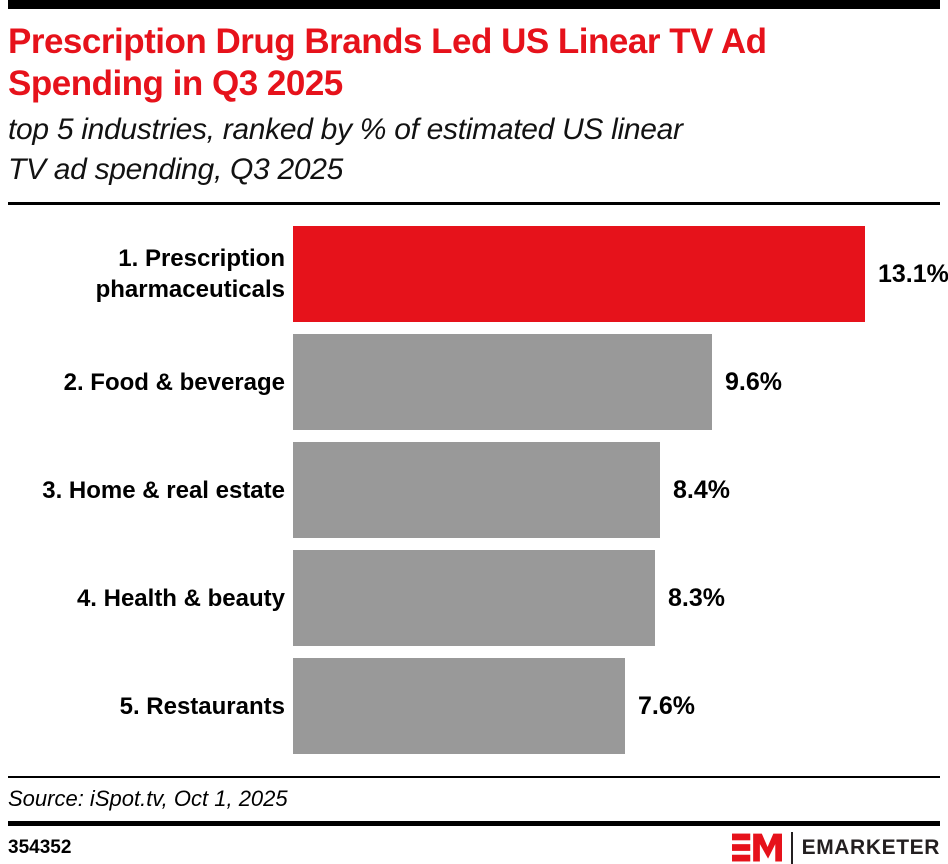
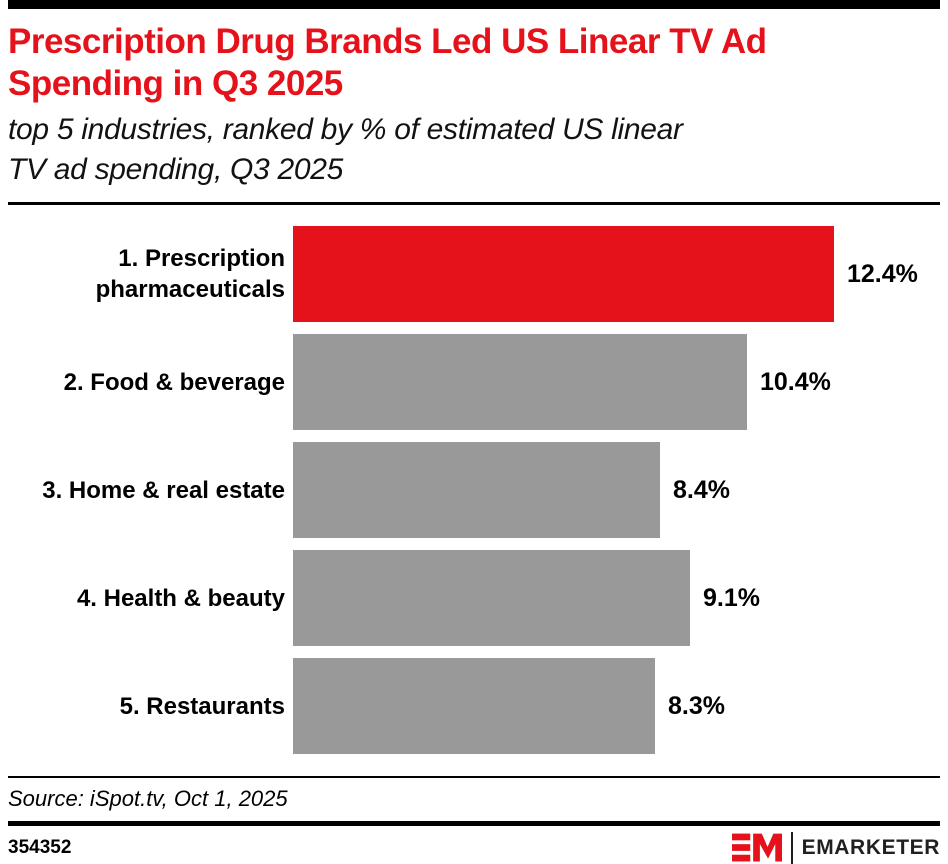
1. Prescription pharmaceuticals: 13.1% -> 12.4%
2. Food & beverage: 9.6% -> 10.4%
4. Health & beauty: 8.3% -> 9.1%
5. Restaurants: 7.6% -> 8.3%
